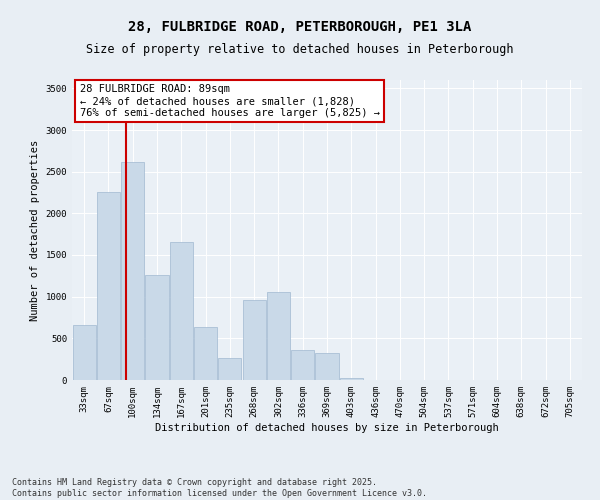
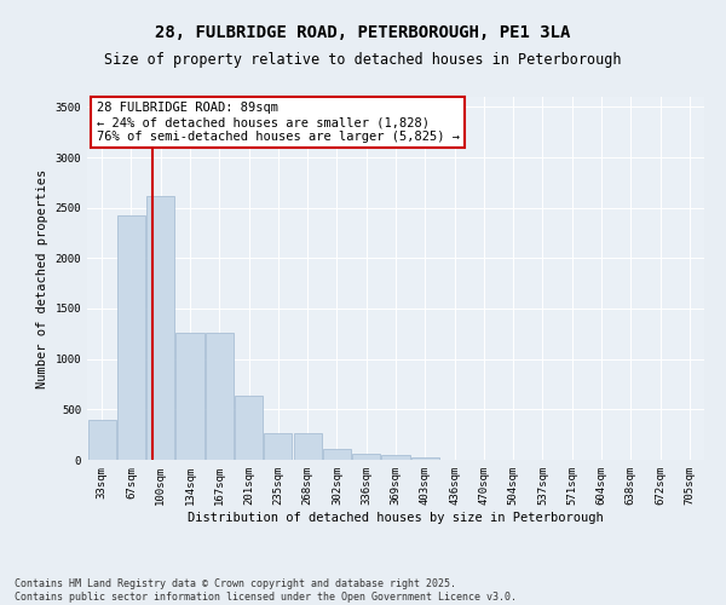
33sqm: 660 -> 400
67sqm: 2260 -> 2420
167sqm: 1660 -> 1260
268sqm: 960 -> 270
302sqm: 1060 -> 100
336sqm: 360 -> 60
369sqm: 320 -> 50
